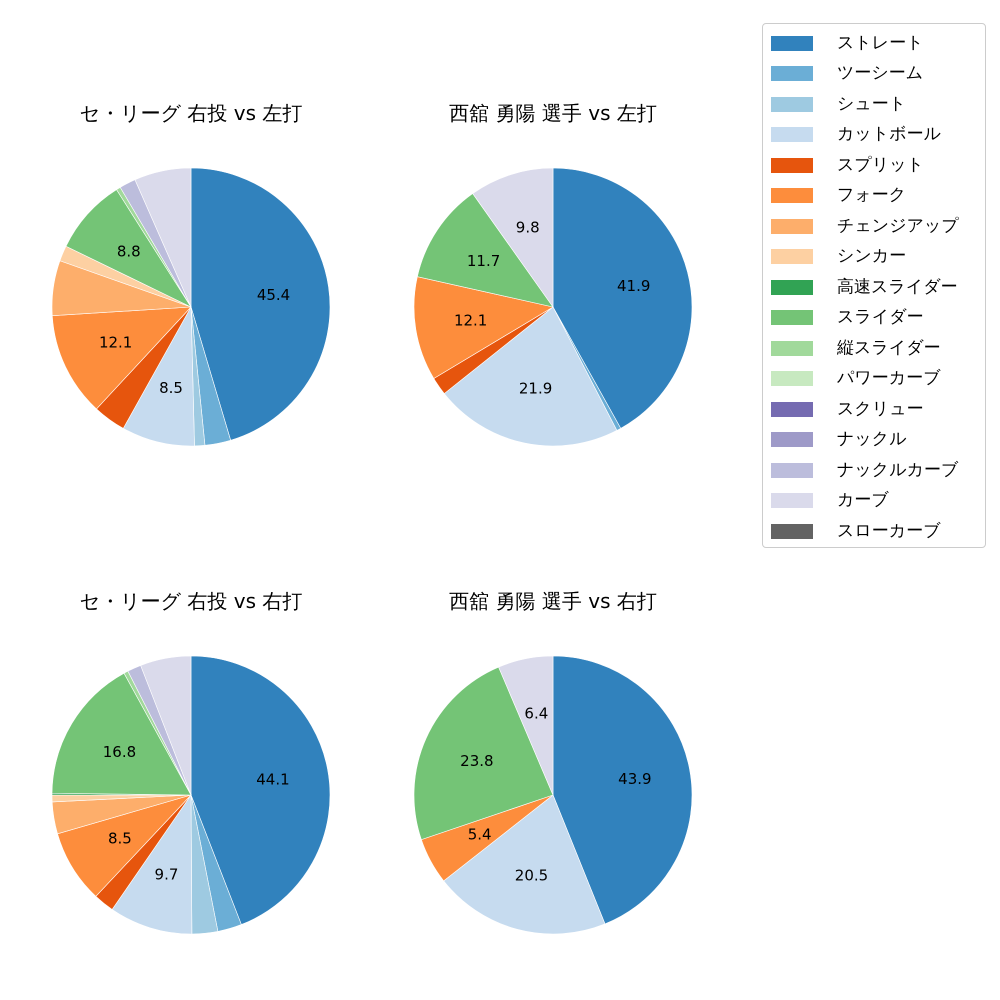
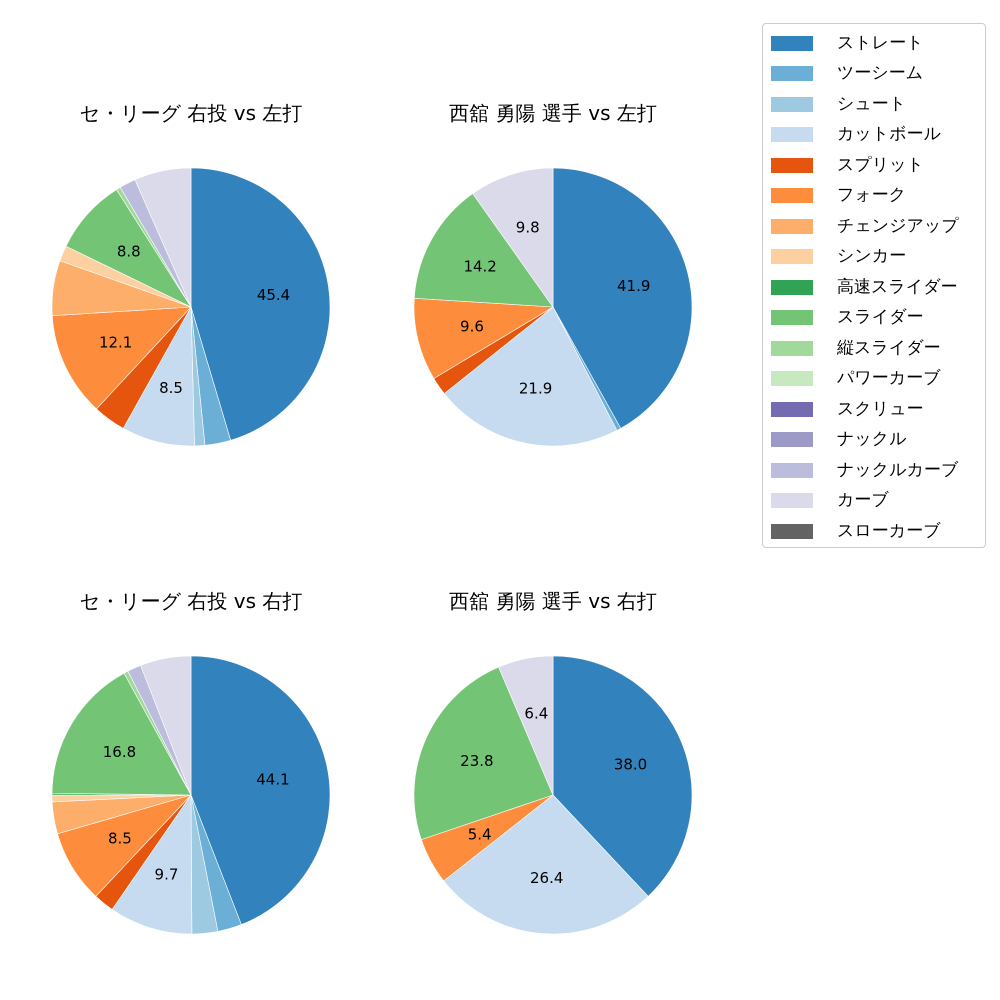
西舘 勇陽 選手 vs 左打/フォーク: 12.1 -> 9.6
西舘 勇陽 選手 vs 左打/スライダー: 11.7 -> 14.2
西舘 勇陽 選手 vs 右打/ストレート: 43.9 -> 38.0
西舘 勇陽 選手 vs 右打/カットボール: 20.5 -> 26.4
